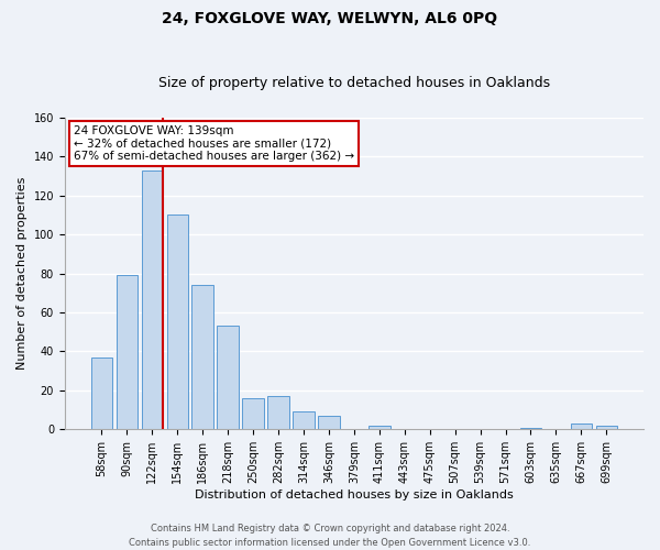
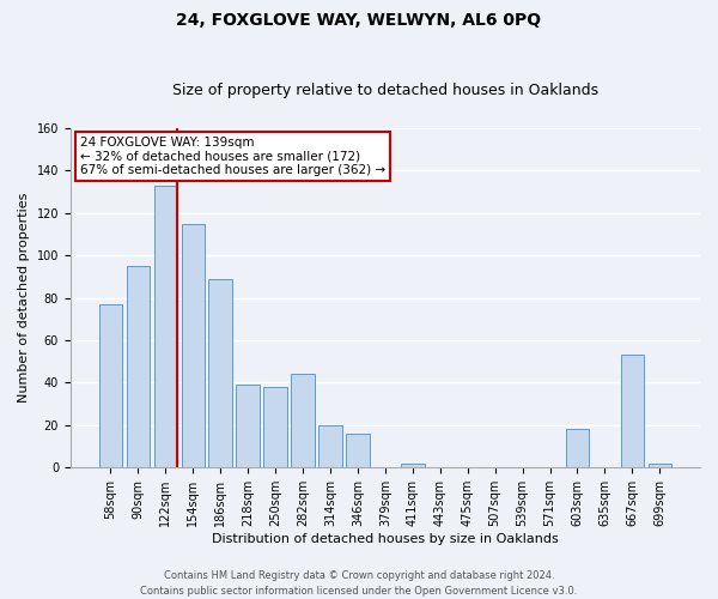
58sqm: 37 -> 77
90sqm: 79 -> 95
154sqm: 110 -> 115
186sqm: 74 -> 89
218sqm: 53 -> 39
250sqm: 16 -> 38
282sqm: 17 -> 44
314sqm: 9 -> 20
346sqm: 7 -> 16
603sqm: 1 -> 18
667sqm: 3 -> 53
